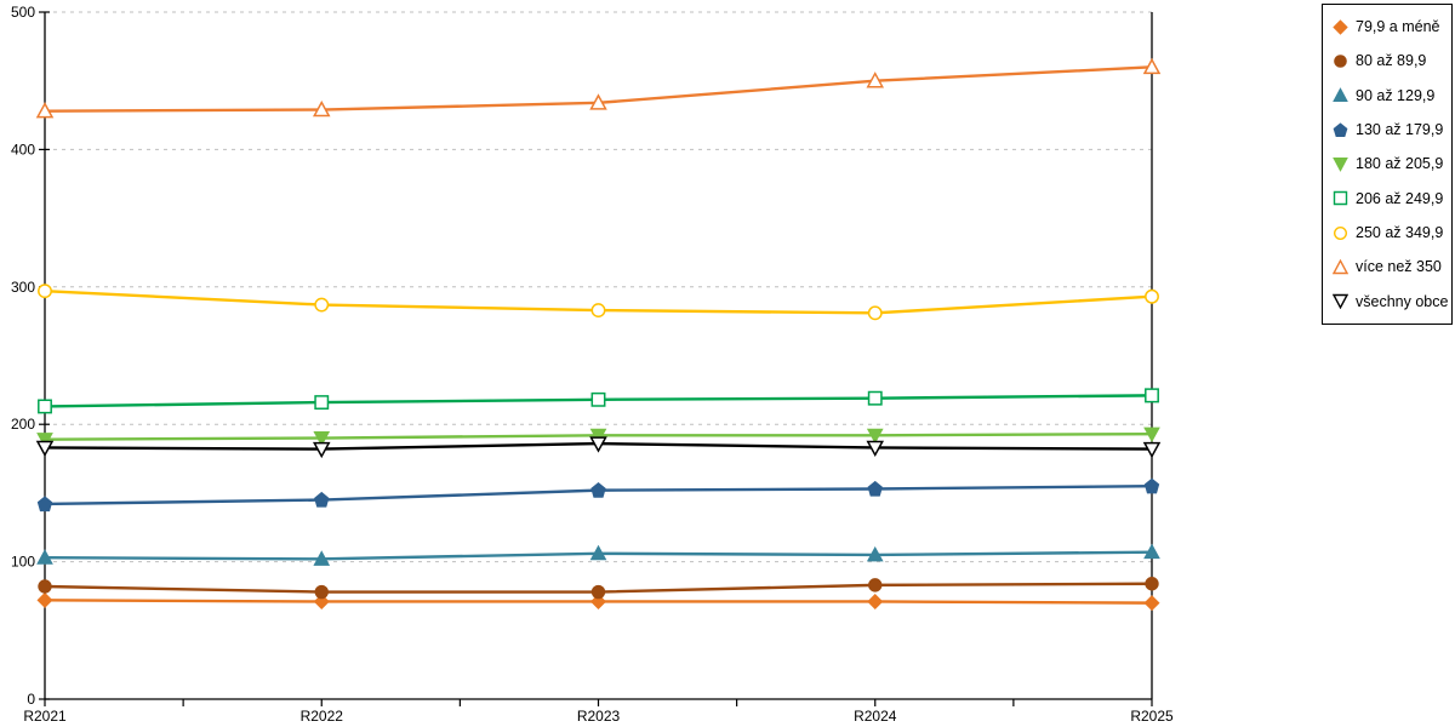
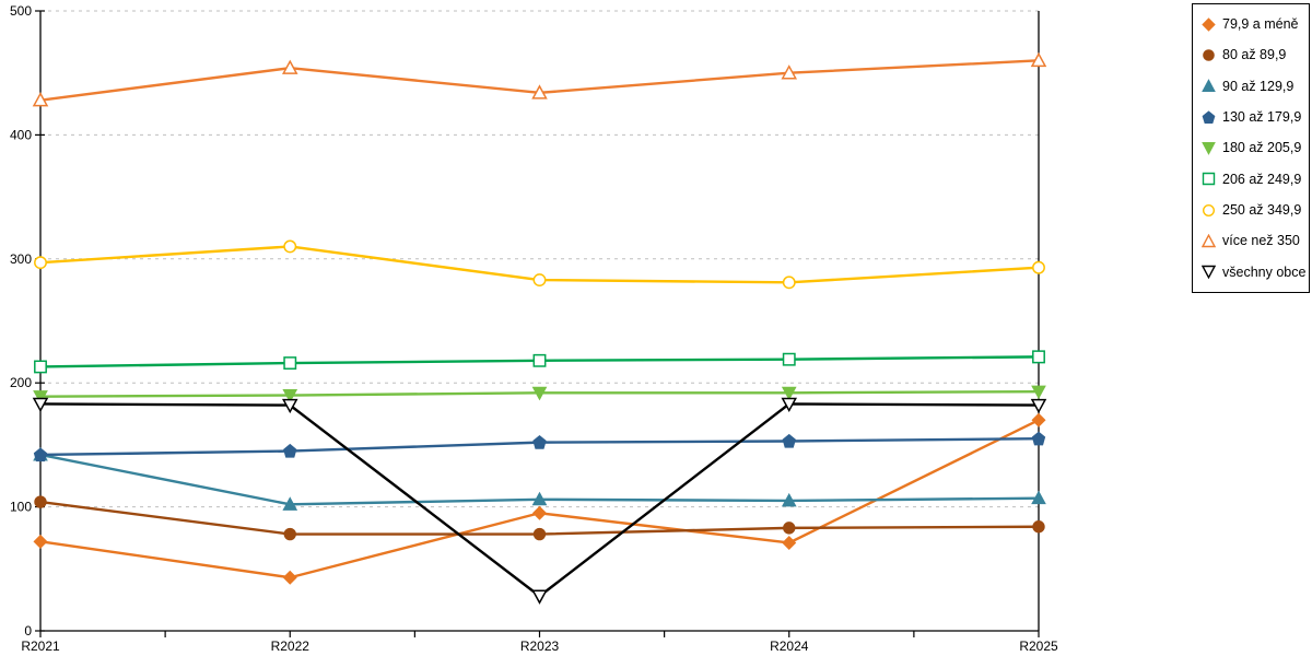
80 až 89,9/R2021: 82 -> 104
90 až 129,9/R2021: 103 -> 142
79,9 a méně/R2022: 71 -> 43
250 až 349,9/R2022: 287 -> 310
více než 350/R2022: 429 -> 454
79,9 a méně/R2023: 71 -> 95
všechny obce/R2023: 186 -> 28
79,9 a méně/R2025: 70 -> 170
